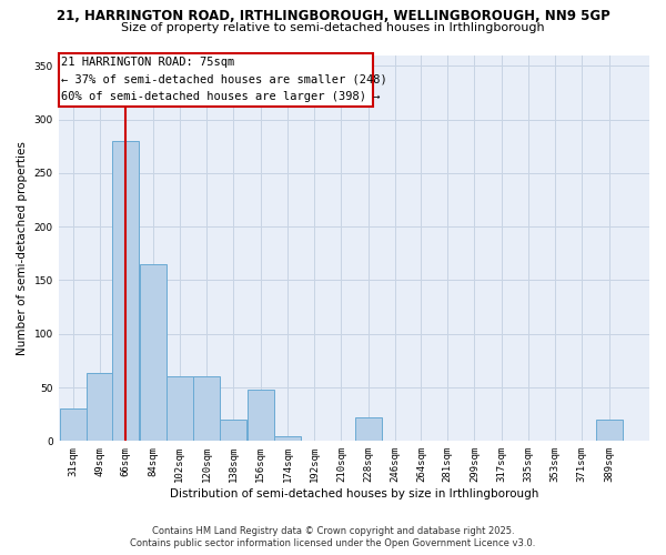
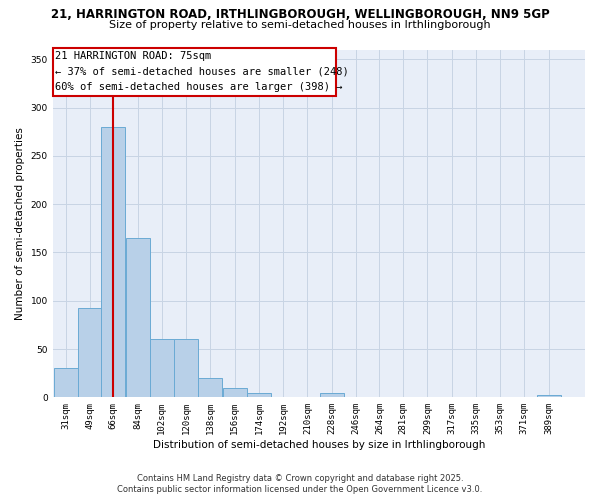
49sqm: 64 -> 93
156sqm: 48 -> 10
228sqm: 22 -> 4
389sqm: 20 -> 2
